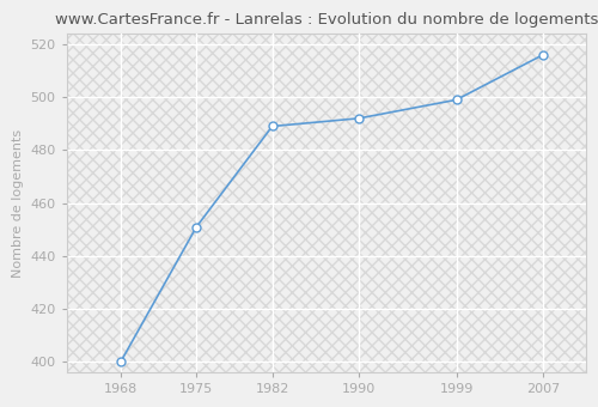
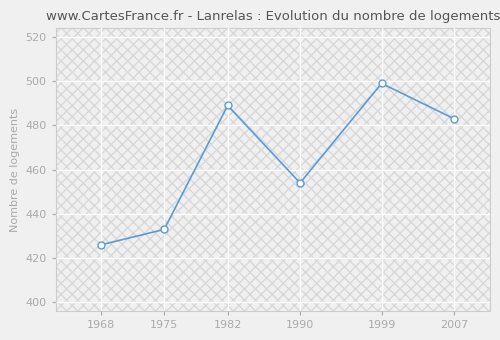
1968: 400 -> 426
1975: 451 -> 433
1990: 492 -> 454
2007: 516 -> 483
